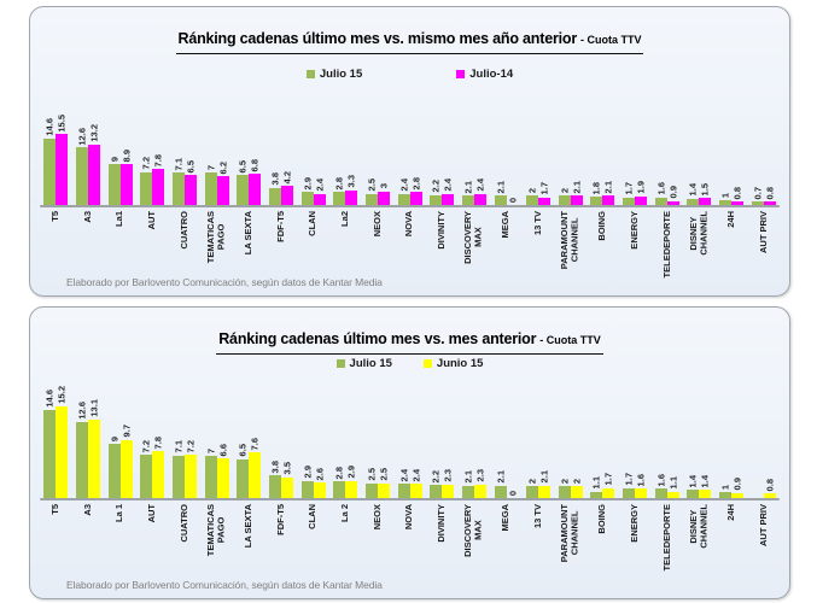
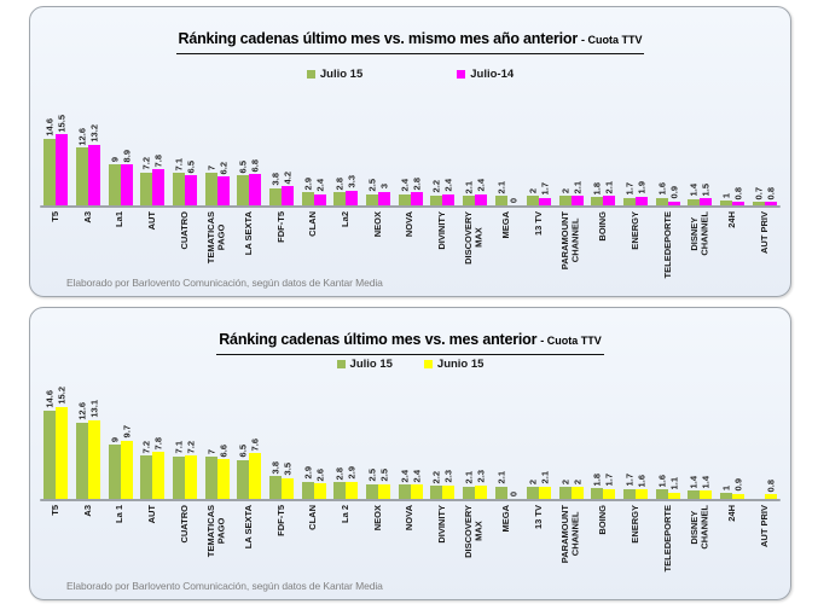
Ránking cadenas último mes vs. mes anterior/Julio 15/BOING: 1.1 -> 1.8
